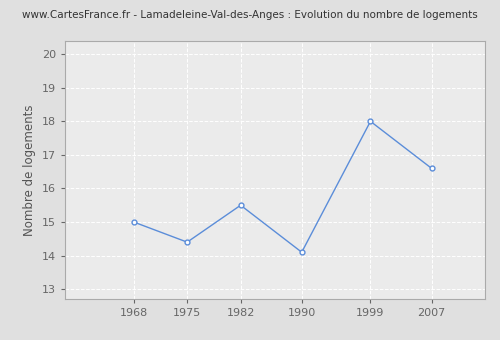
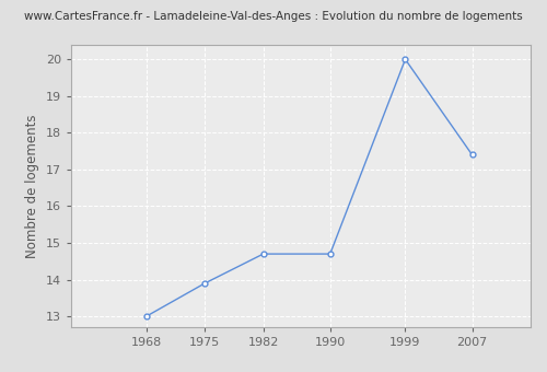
1968: 15.0 -> 13.0
1975: 14.4 -> 13.9
1982: 15.5 -> 14.7
1990: 14.1 -> 14.7
1999: 18.0 -> 20.0
2007: 16.6 -> 17.4
